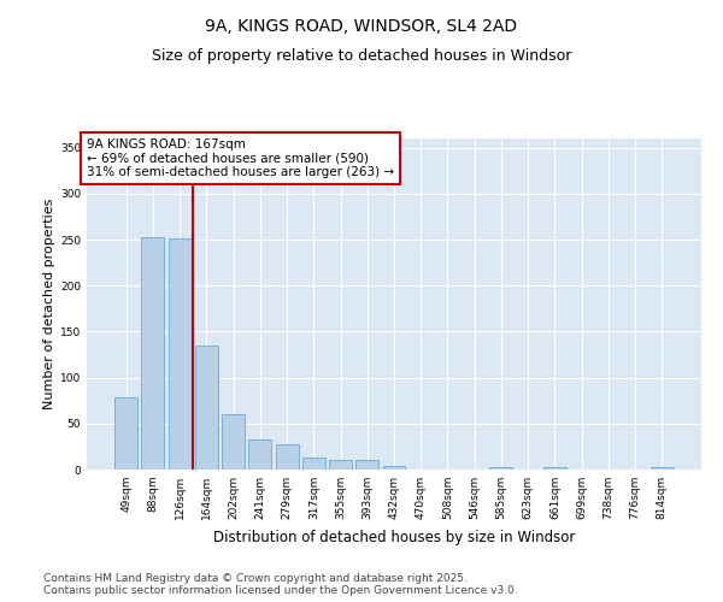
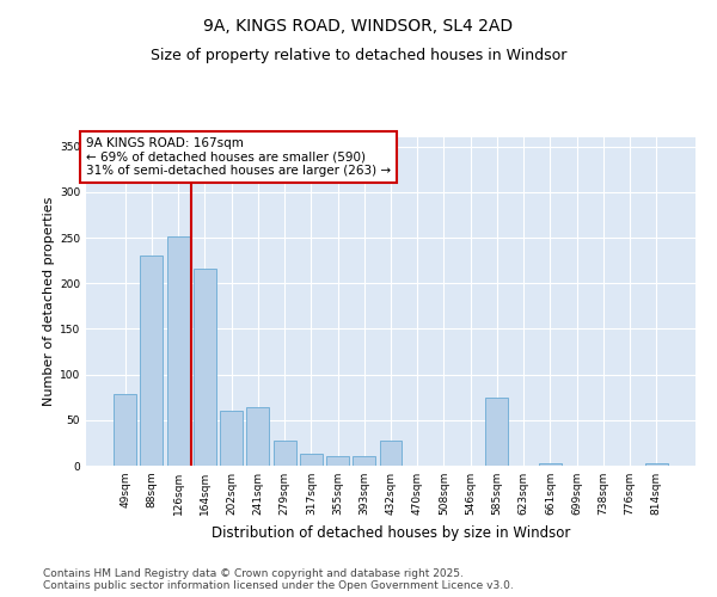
88sqm: 252 -> 230
164sqm: 135 -> 216
241sqm: 33 -> 64
432sqm: 4 -> 28
585sqm: 3 -> 74
